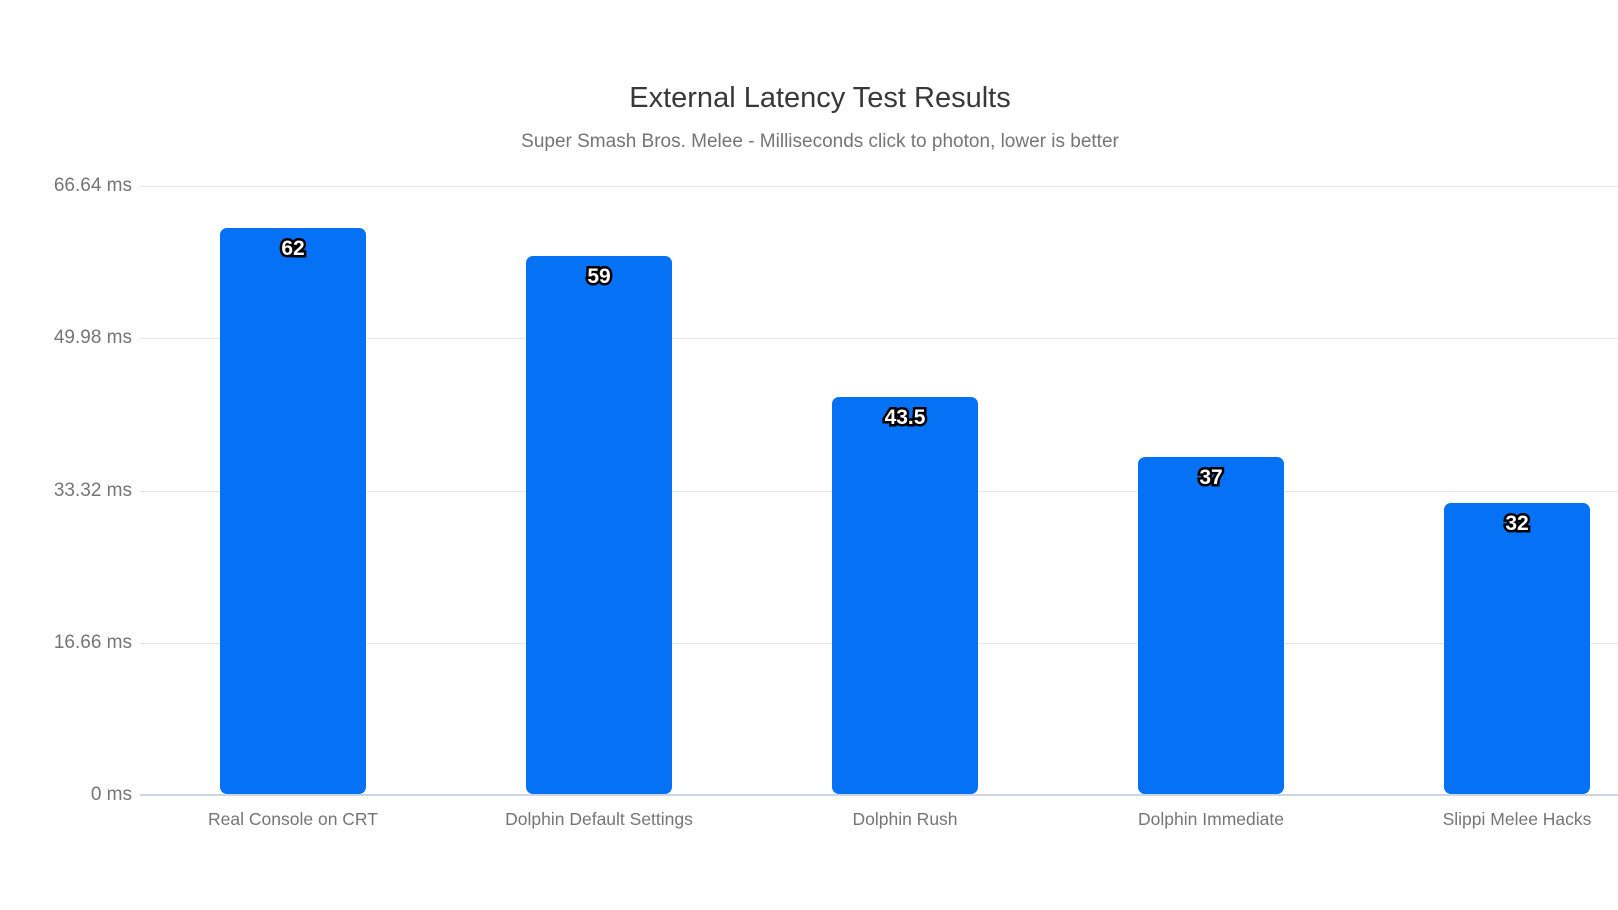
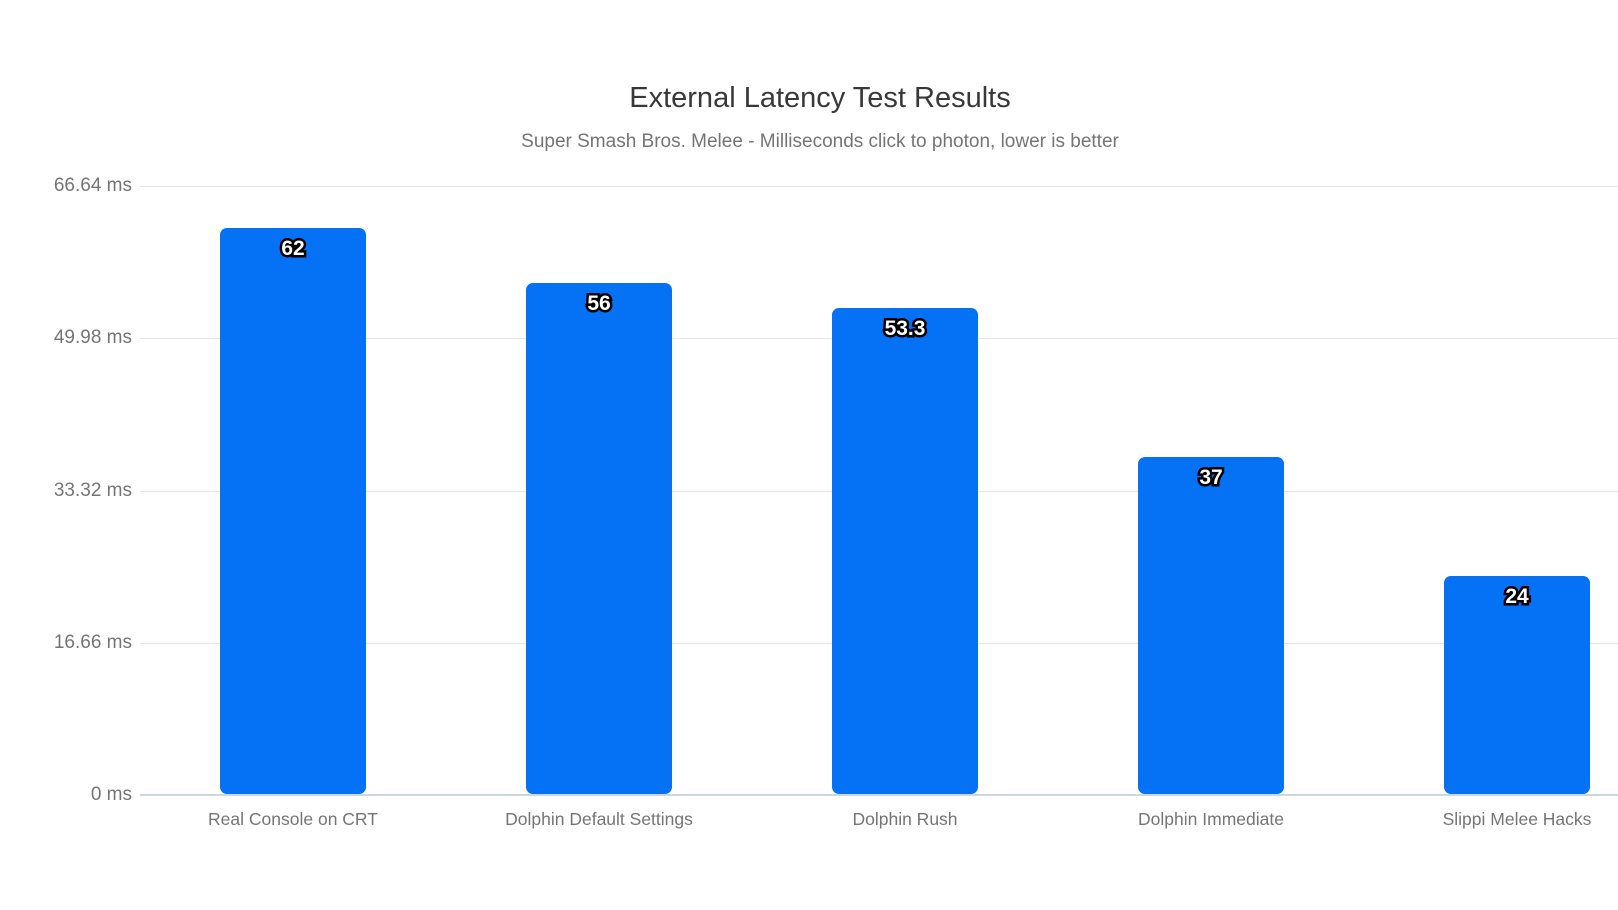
Dolphin Default Settings: 59 -> 56
Dolphin Rush: 43.5 -> 53.3
Slippi Melee Hacks: 32 -> 24
